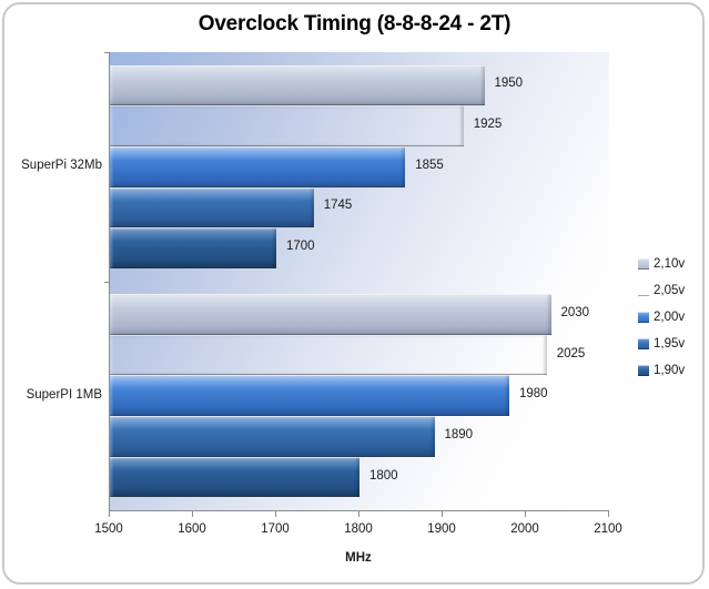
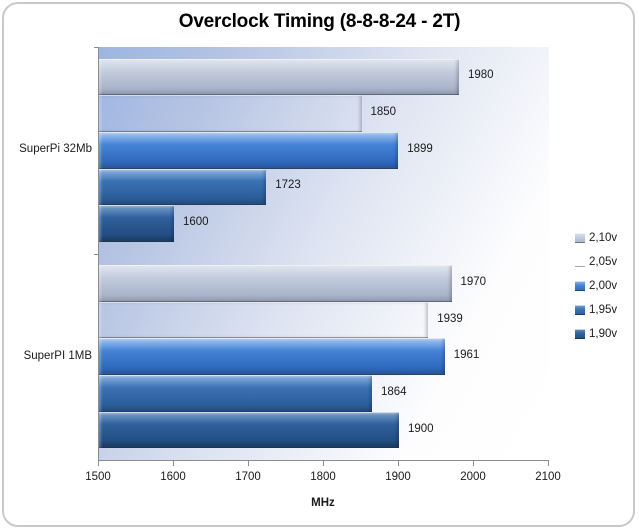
2,10v/SuperPi 32Mb: 1950 -> 1980
2,05v/SuperPi 32Mb: 1925 -> 1850
2,00v/SuperPi 32Mb: 1855 -> 1899
1,95v/SuperPi 32Mb: 1745 -> 1723
1,90v/SuperPi 32Mb: 1700 -> 1600
2,10v/SuperPI 1MB: 2030 -> 1970
2,05v/SuperPI 1MB: 2025 -> 1939
2,00v/SuperPI 1MB: 1980 -> 1961
1,95v/SuperPI 1MB: 1890 -> 1864
1,90v/SuperPI 1MB: 1800 -> 1900
